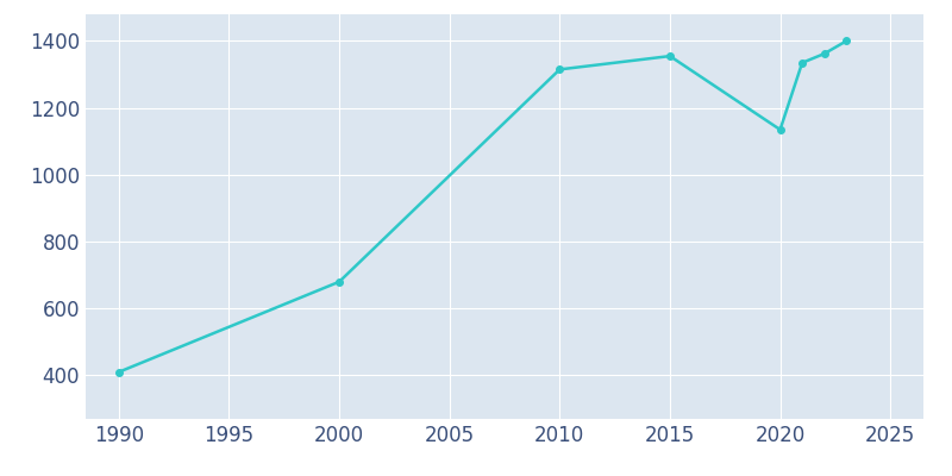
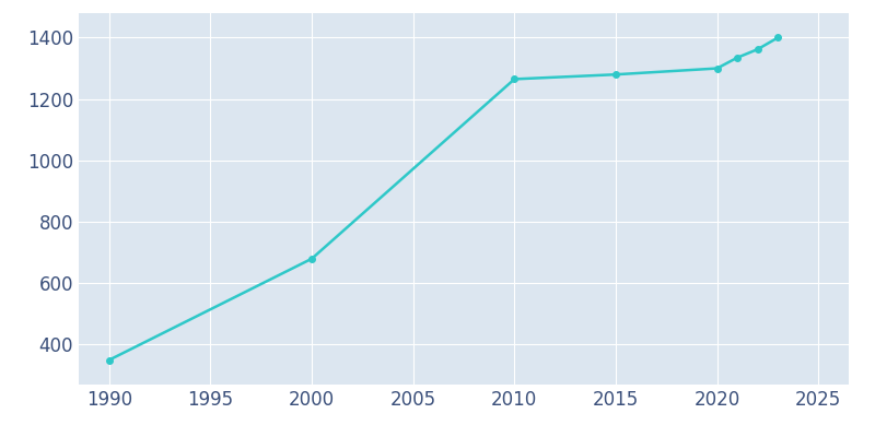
1990: 410 -> 350
2010: 1315 -> 1265
2015: 1355 -> 1280
2020: 1135 -> 1300
